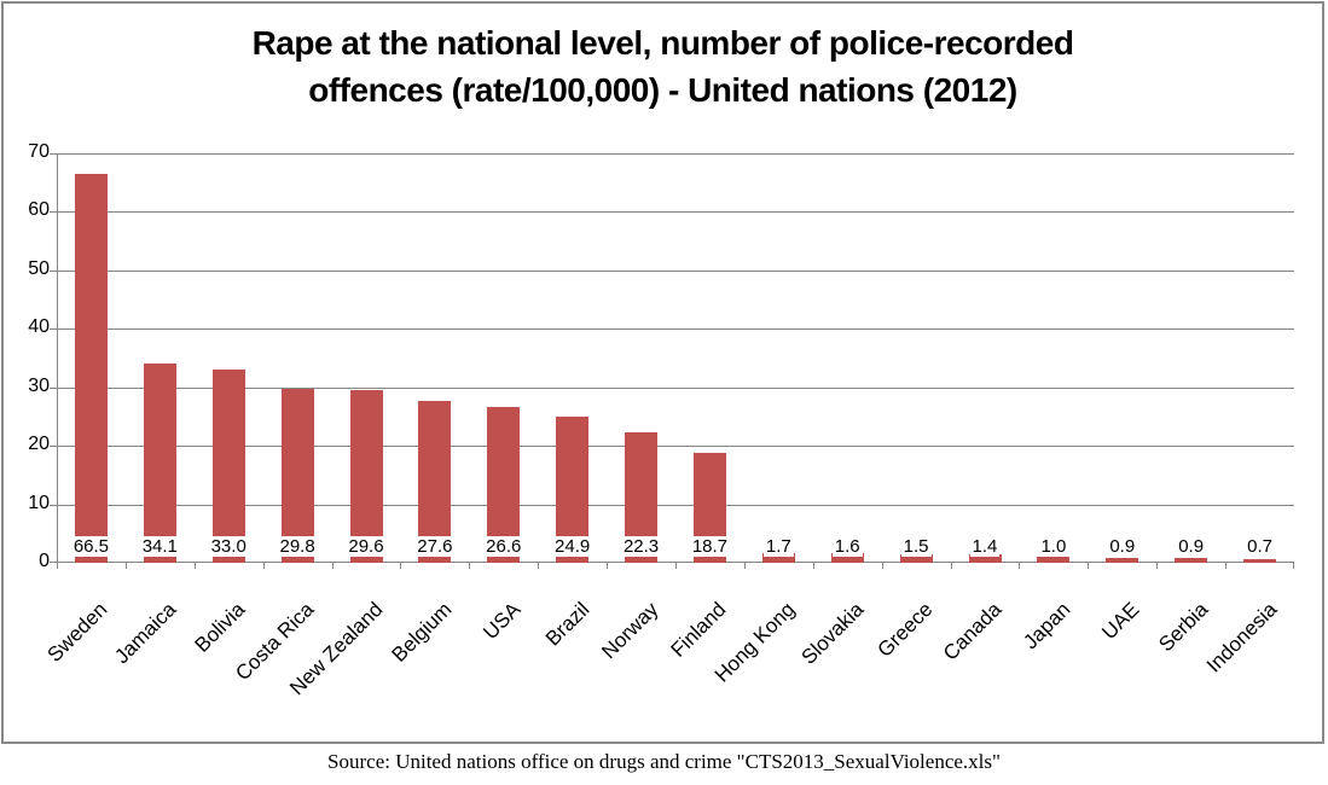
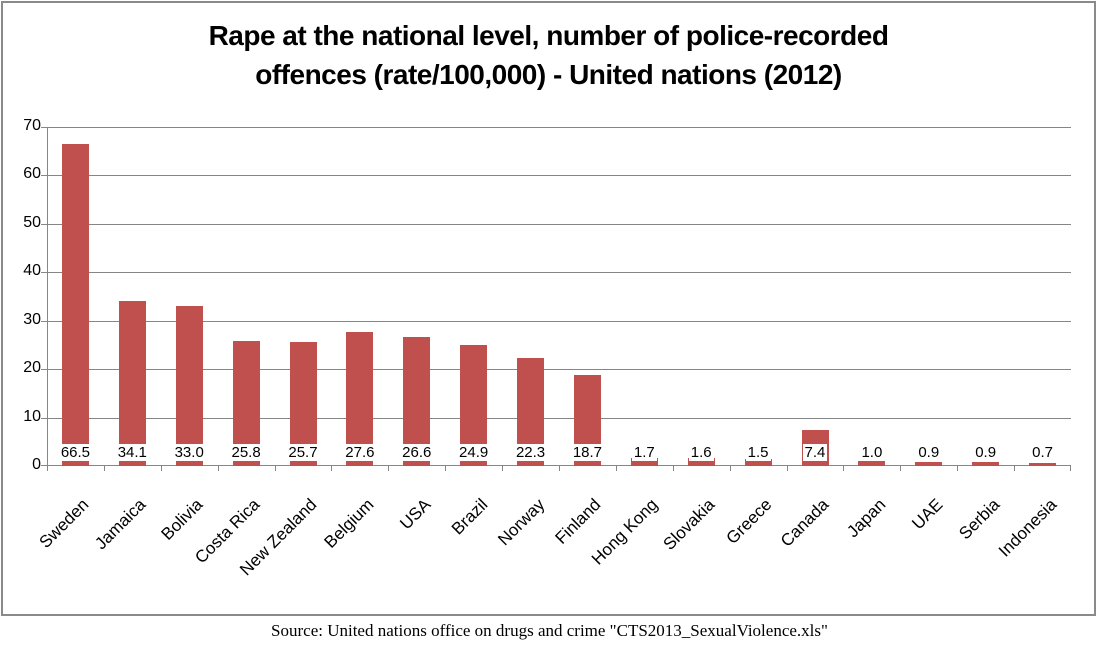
Costa Rica: 29.8 -> 25.8
New Zealand: 29.6 -> 25.7
Canada: 1.4 -> 7.4
